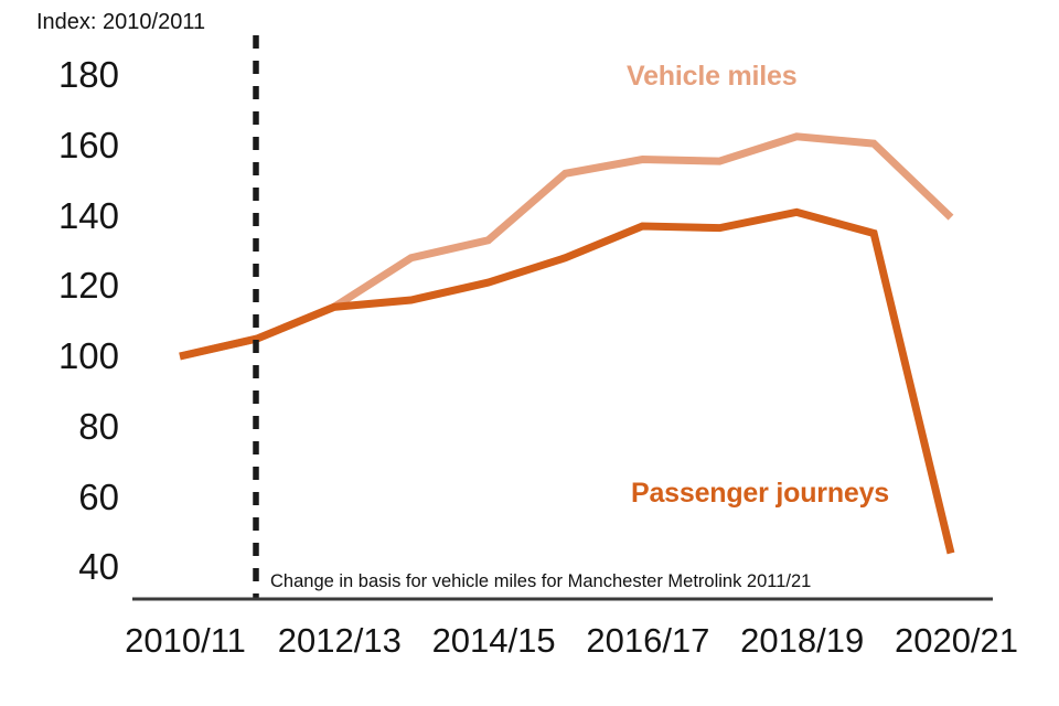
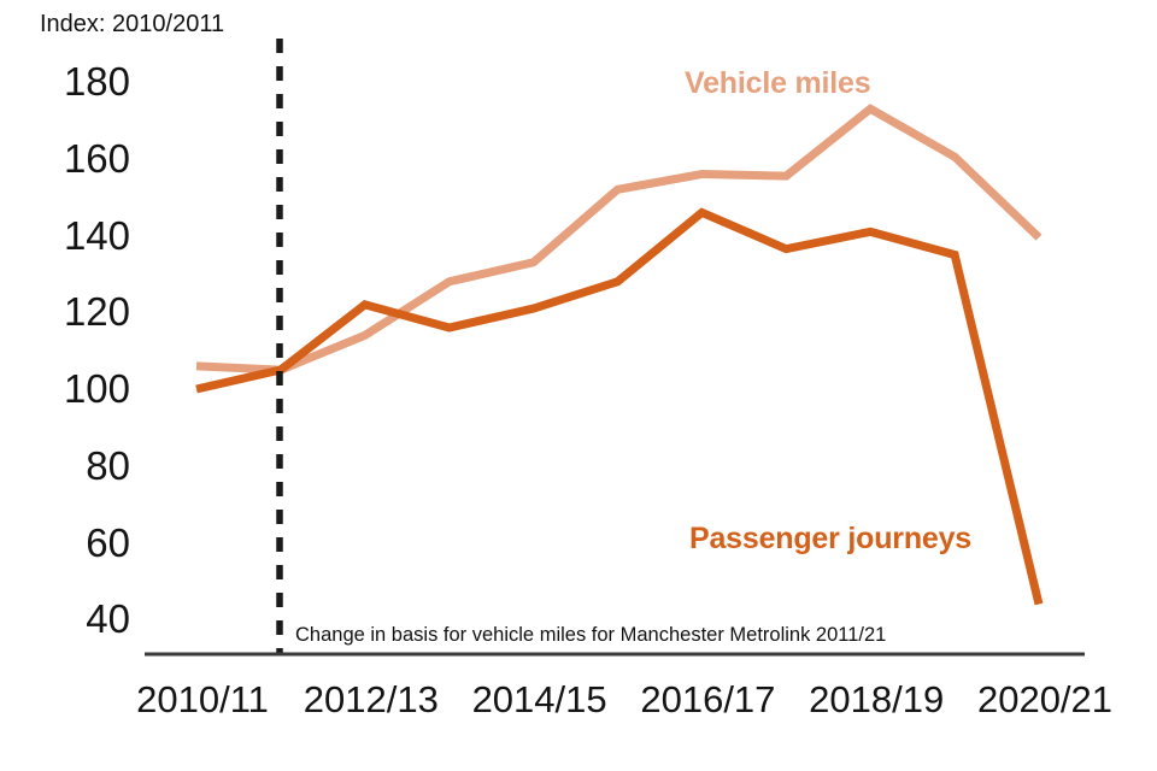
Vehicle miles/2010/11: 100 -> 106
Passenger journeys/2012/13: 114 -> 122
Passenger journeys/2016/17: 137 -> 146
Vehicle miles/2018/19: 162 -> 173
